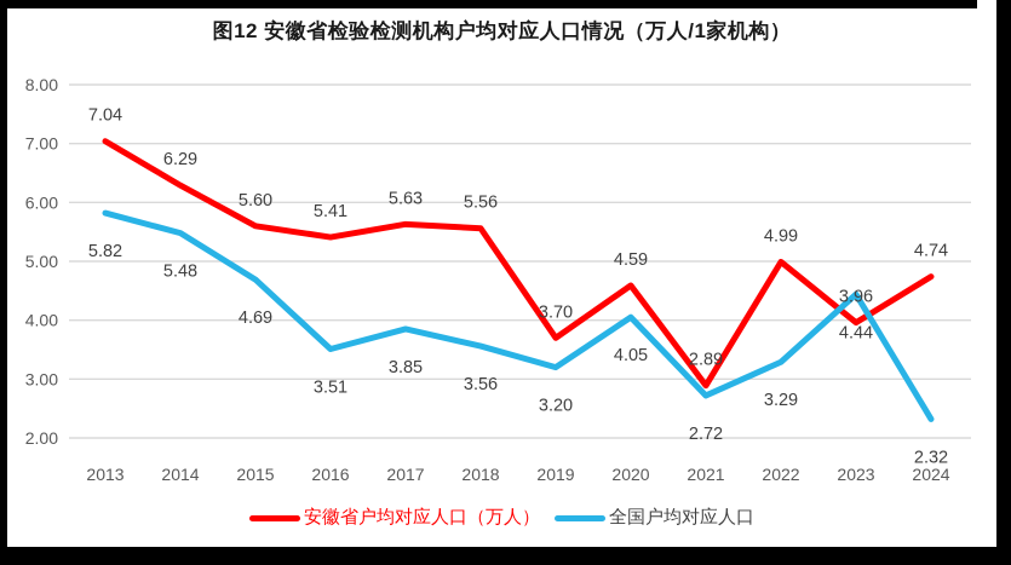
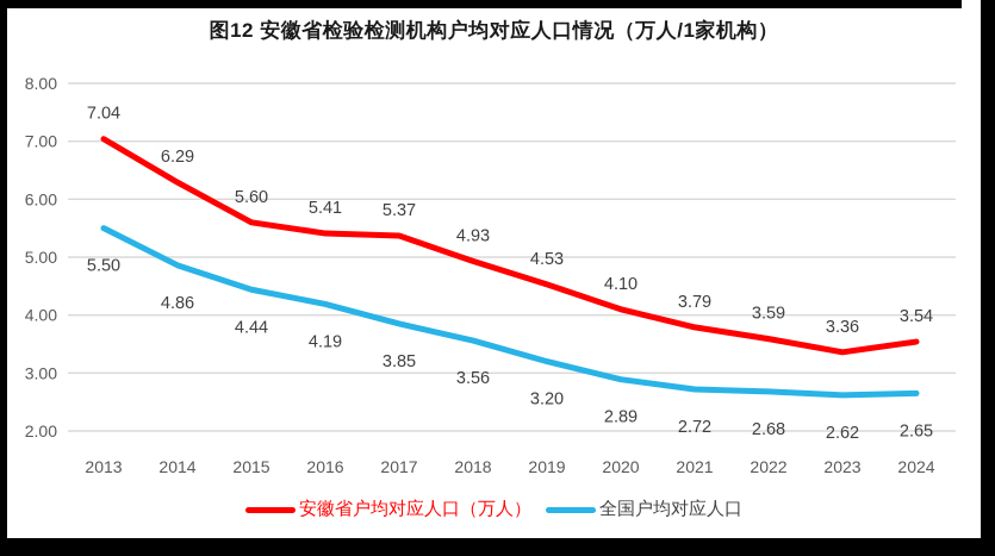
全国户均对应人口/2013: 5.82 -> 5.50
全国户均对应人口/2014: 5.48 -> 4.86
全国户均对应人口/2015: 4.69 -> 4.44
全国户均对应人口/2016: 3.51 -> 4.19
安徽省户均对应人口（万人）/2017: 5.63 -> 5.37
安徽省户均对应人口（万人）/2018: 5.56 -> 4.93
安徽省户均对应人口（万人）/2019: 3.70 -> 4.53
安徽省户均对应人口（万人）/2020: 4.59 -> 4.10
全国户均对应人口/2020: 4.05 -> 2.89
安徽省户均对应人口（万人）/2021: 2.89 -> 3.79
安徽省户均对应人口（万人）/2022: 4.99 -> 3.59
全国户均对应人口/2022: 3.29 -> 2.68
安徽省户均对应人口（万人）/2023: 3.96 -> 3.36
全国户均对应人口/2023: 4.44 -> 2.62
安徽省户均对应人口（万人）/2024: 4.74 -> 3.54
全国户均对应人口/2024: 2.32 -> 2.65
